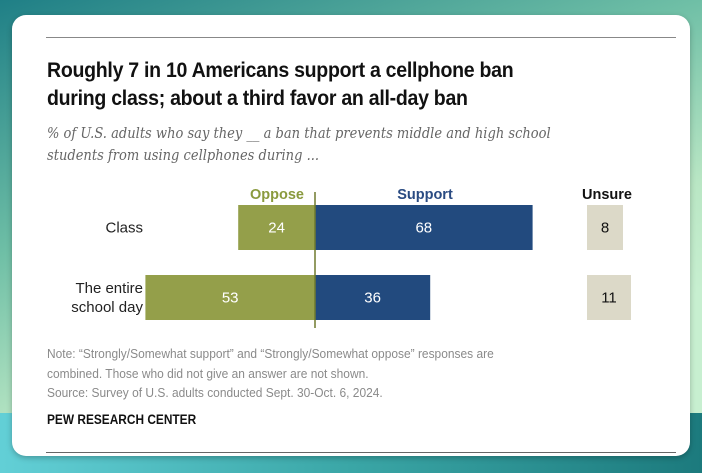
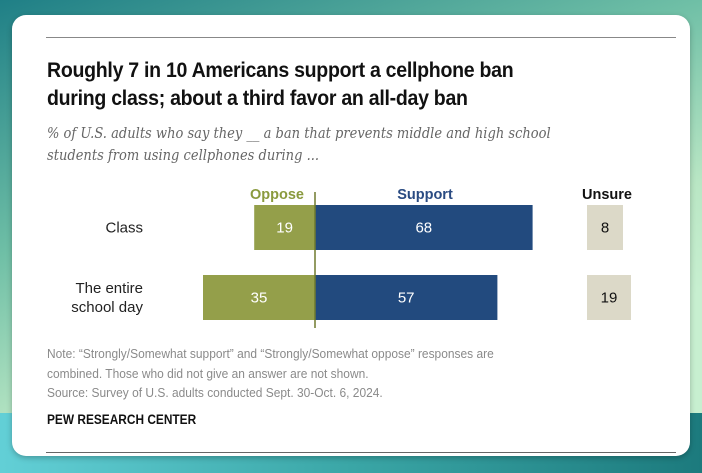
Oppose/Class: 24 -> 19
Oppose/The entire school day: 53 -> 35
Support/The entire school day: 36 -> 57
Unsure/The entire school day: 11 -> 19
